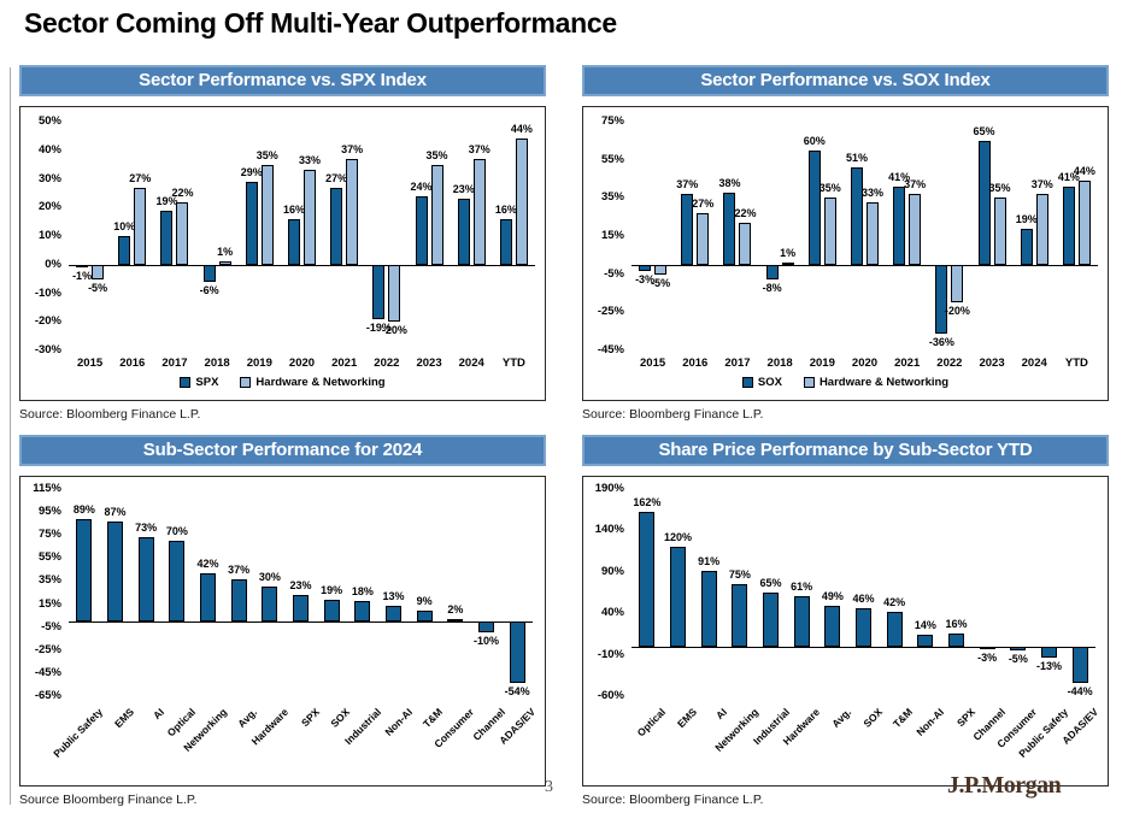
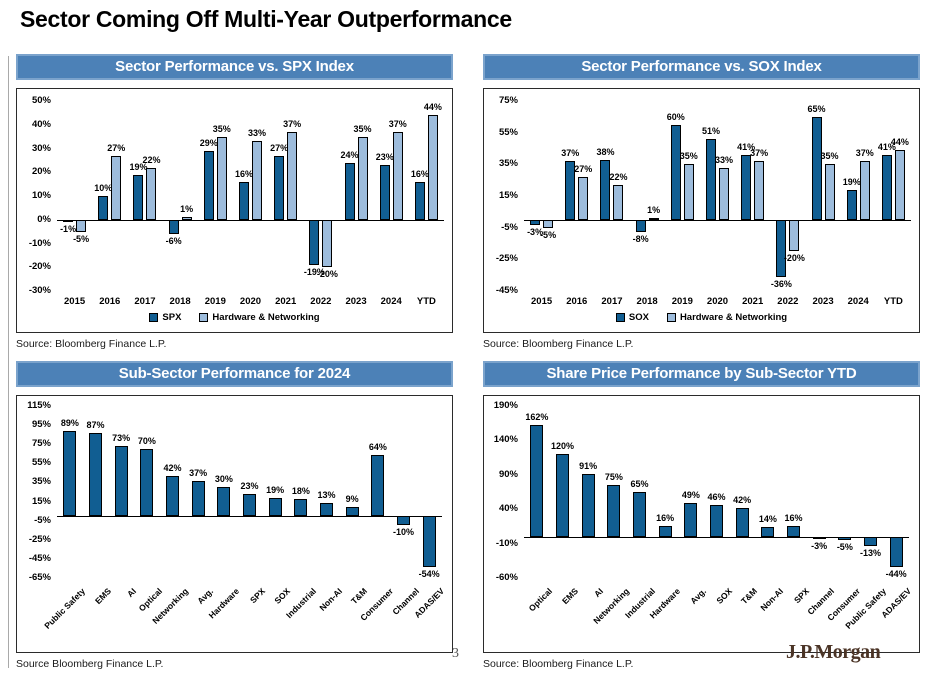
Sub-Sector Performance for 2024/Consumer: 2% -> 64%
Share Price Performance by Sub-Sector YTD/Hardware: 61% -> 16%
